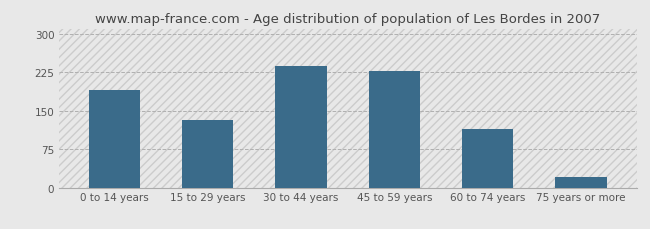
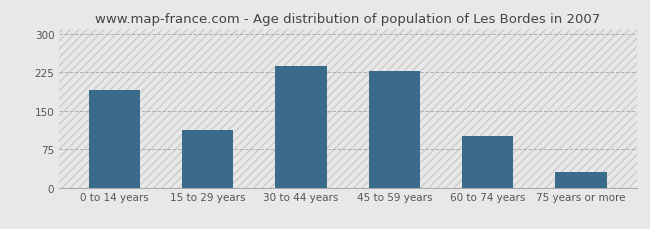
15 to 29 years: 132 -> 113
60 to 74 years: 114 -> 100
75 years or more: 20 -> 30
